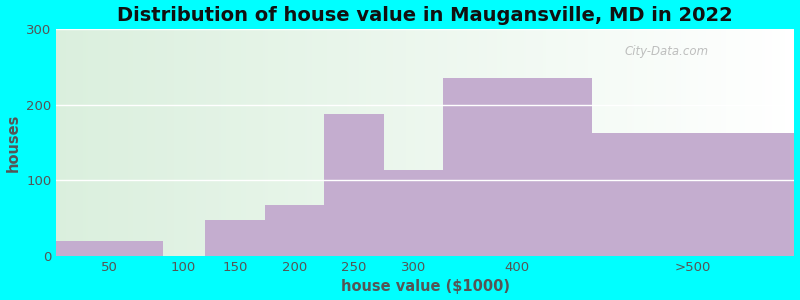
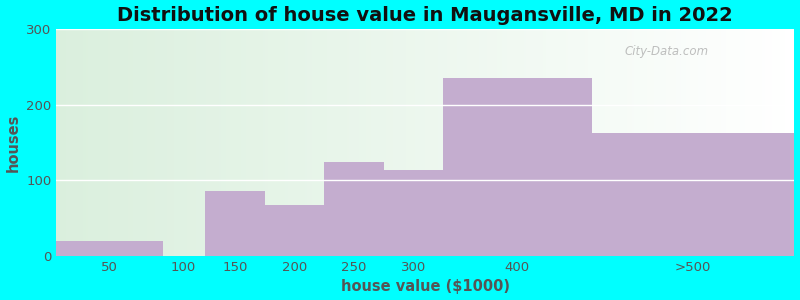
150: 47 -> 86
250: 188 -> 124
